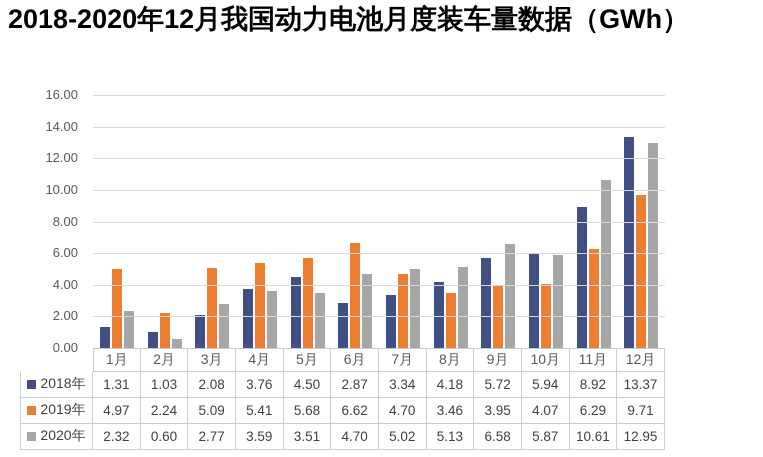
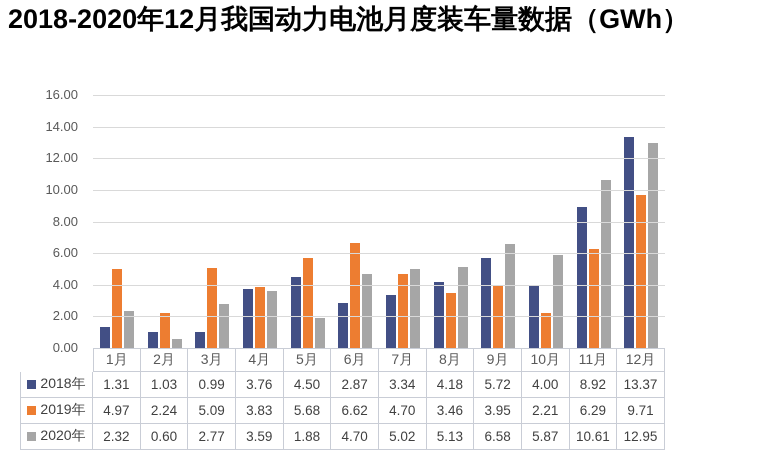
2018年/3月: 2.08 -> 0.99
2019年/4月: 5.41 -> 3.83
2020年/5月: 3.51 -> 1.88
2018年/10月: 5.94 -> 4.00
2019年/10月: 4.07 -> 2.21
